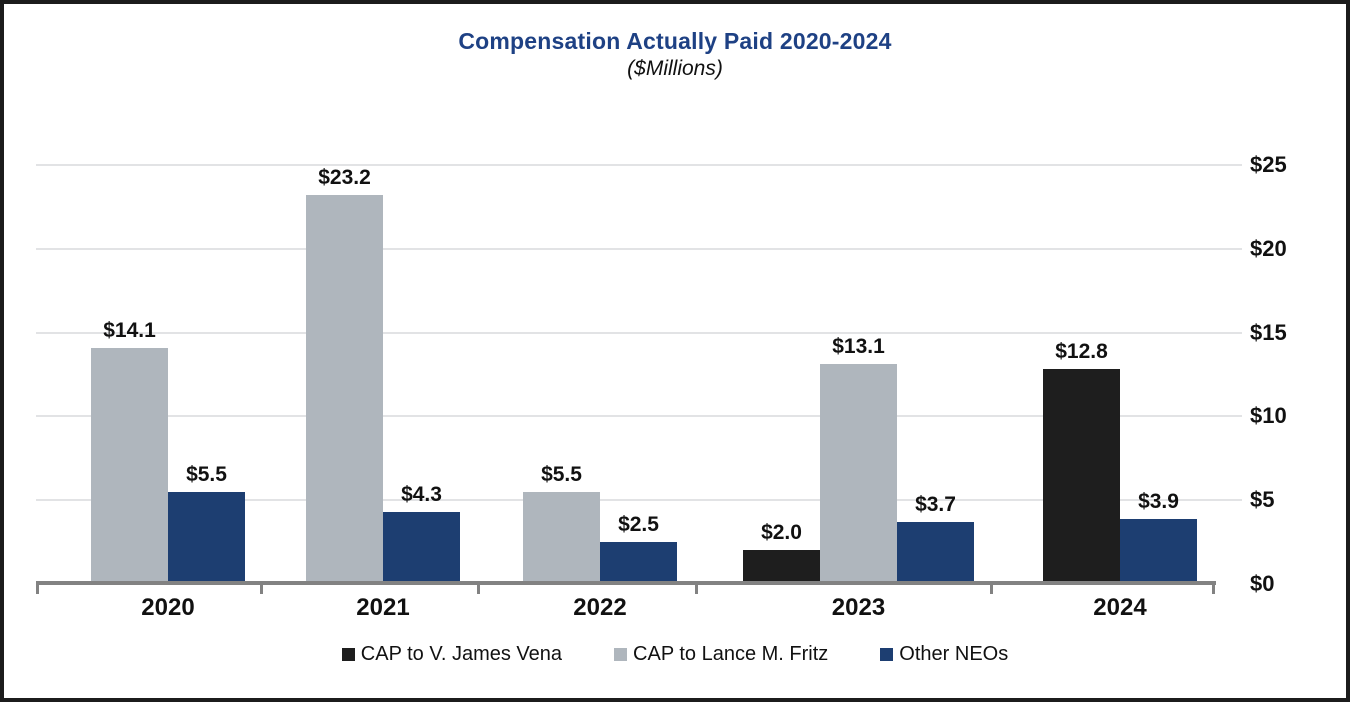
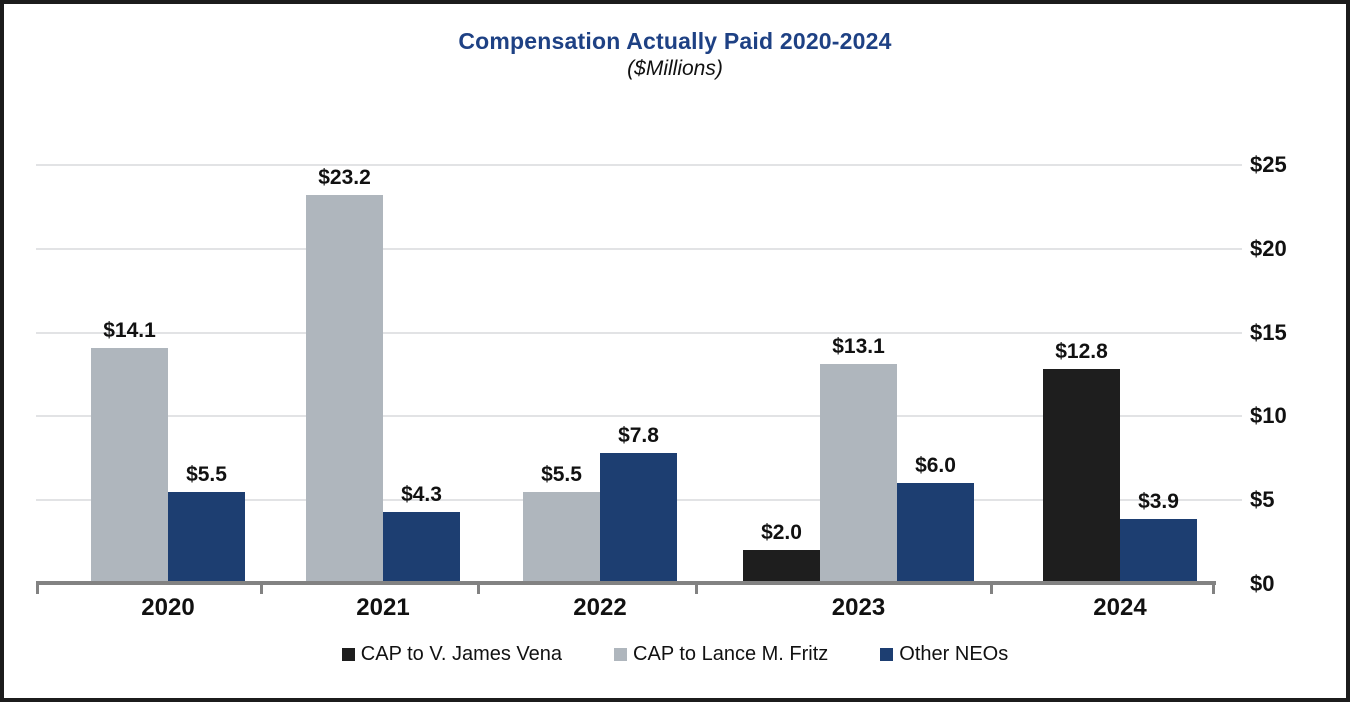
Other NEOs/2022: $2.5 -> $7.8
Other NEOs/2023: $3.7 -> $6.0
